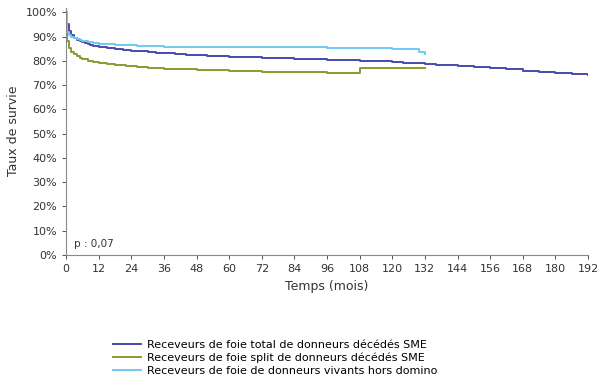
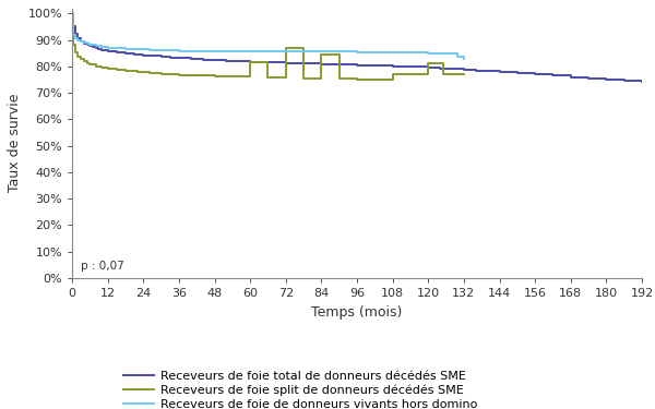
Receveurs de foie split de donneurs décédés SME/60: 76.0% -> 81.5%
Receveurs de foie split de donneurs décédés SME/72: 75.6% -> 87.0%
Receveurs de foie split de donneurs décédés SME/84: 75.4% -> 84.5%
Receveurs de foie split de donneurs décédés SME/120: 77.0% -> 81.0%
